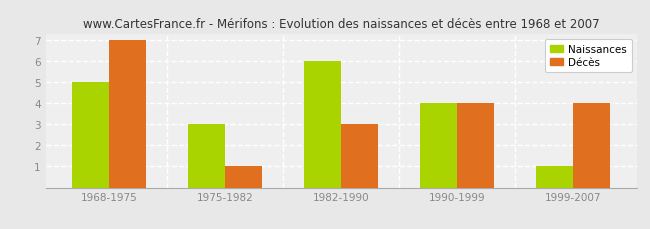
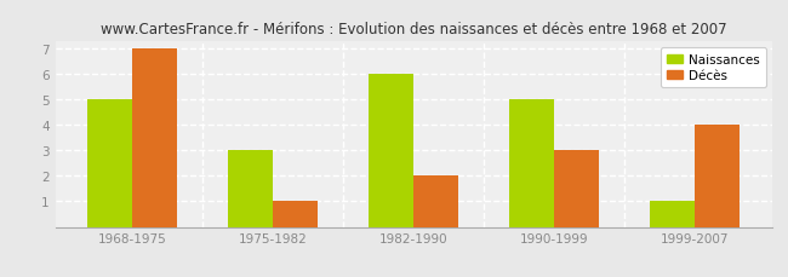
Décès/1982-1990: 3 -> 2
Naissances/1990-1999: 4 -> 5
Décès/1990-1999: 4 -> 3
